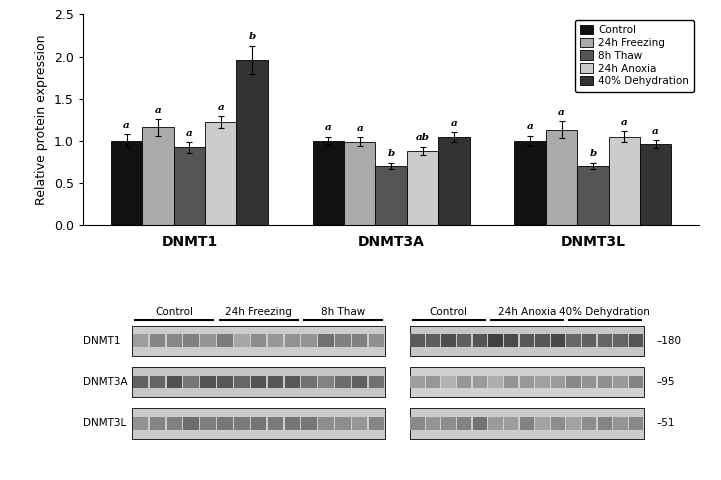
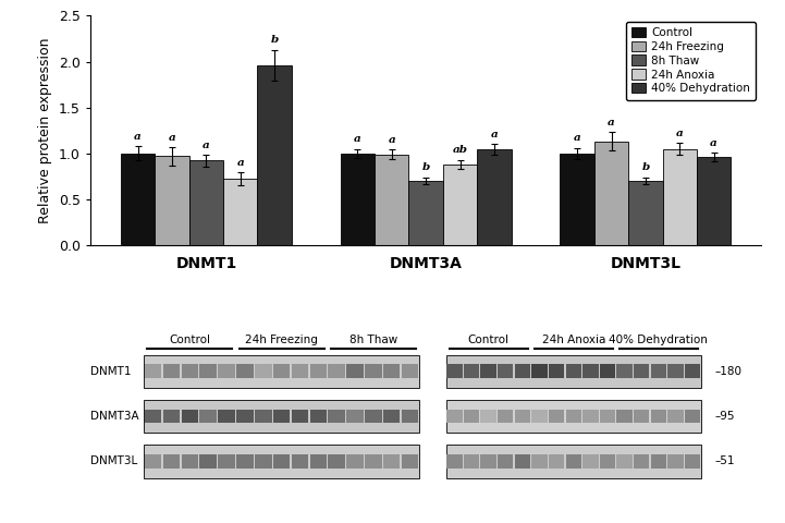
24h Freezing/DNMT1: 1.16 -> 0.97
24h Anoxia/DNMT1: 1.22 -> 0.72
